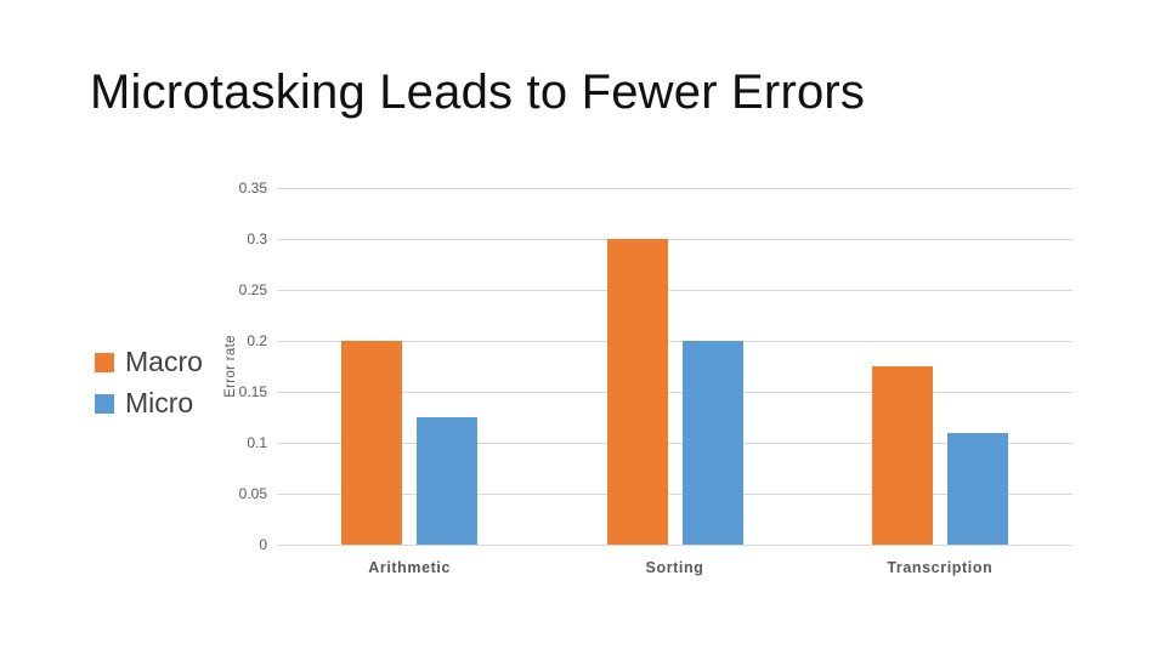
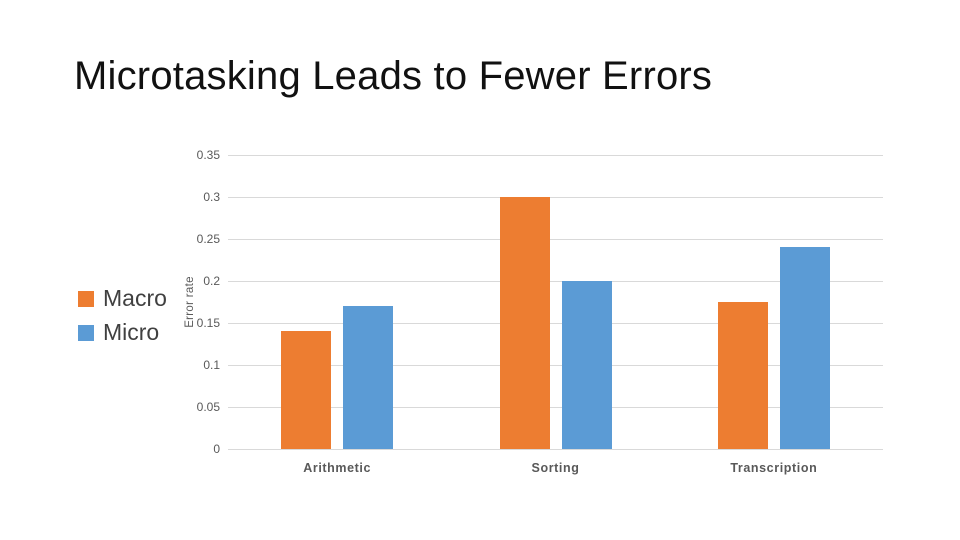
Macro/Arithmetic: 0.20 -> 0.14
Micro/Arithmetic: 0.12 -> 0.17
Micro/Transcription: 0.11 -> 0.24
